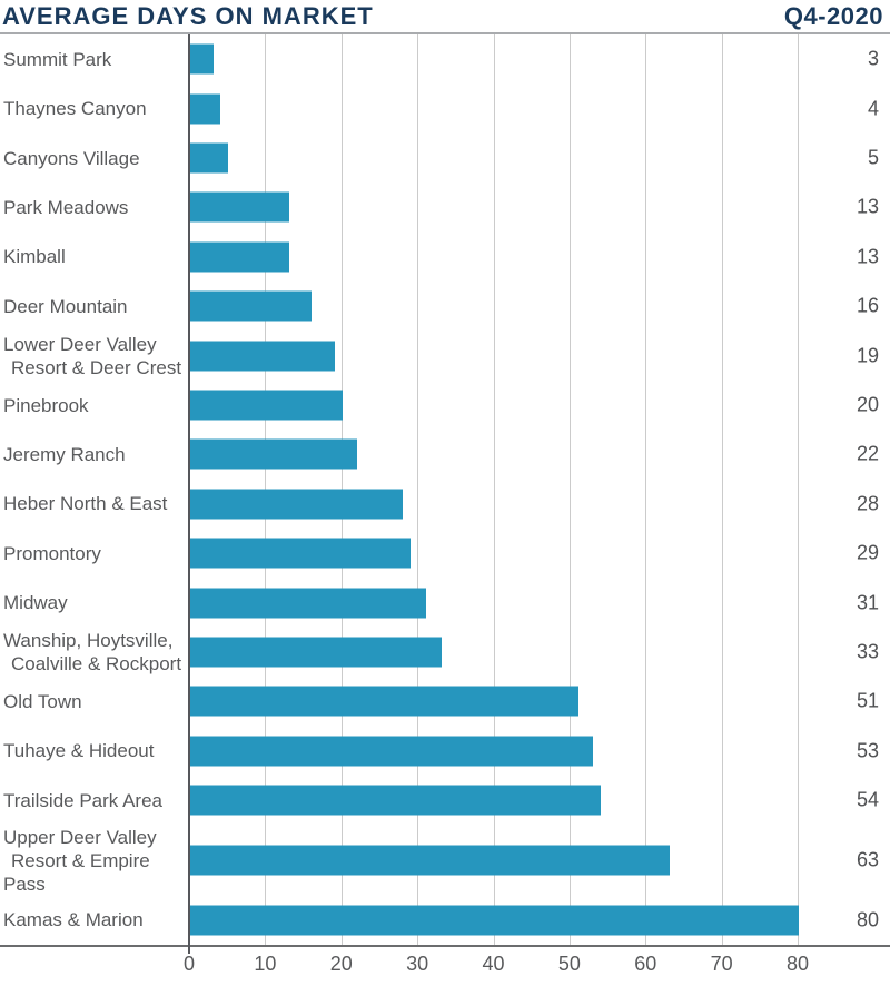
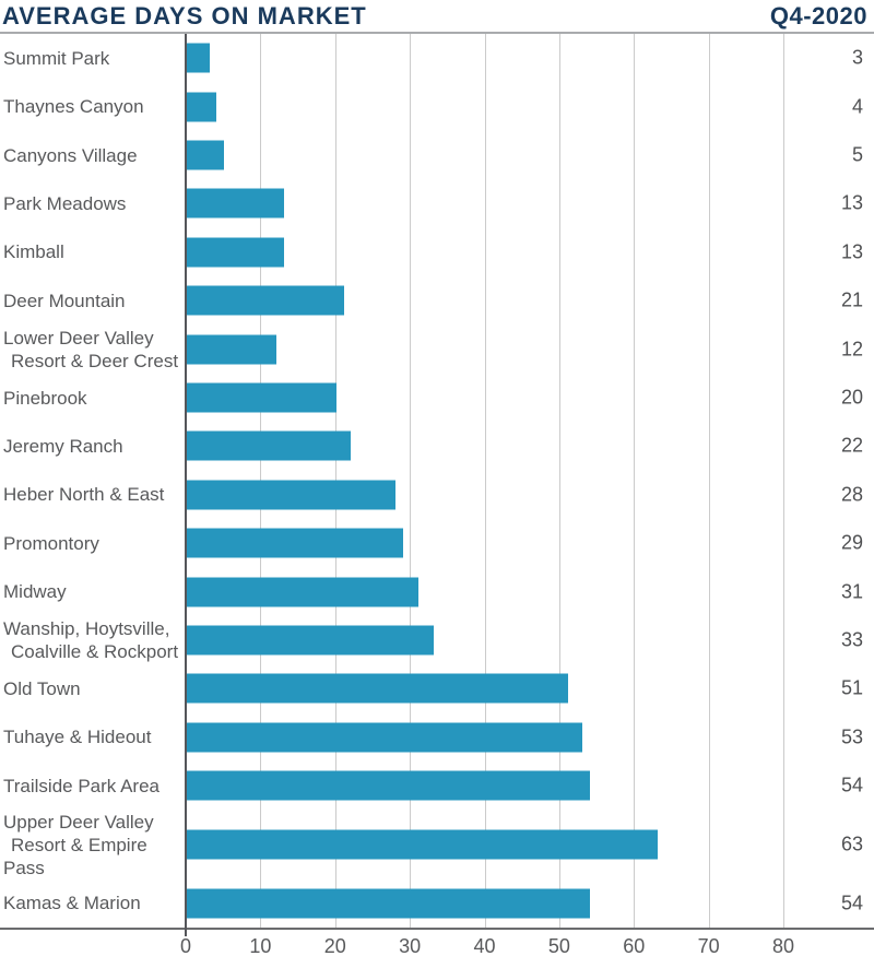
Deer Mountain: 16 -> 21
Lower Deer Valley Resort & Deer Crest: 19 -> 12
Kamas & Marion: 80 -> 54
